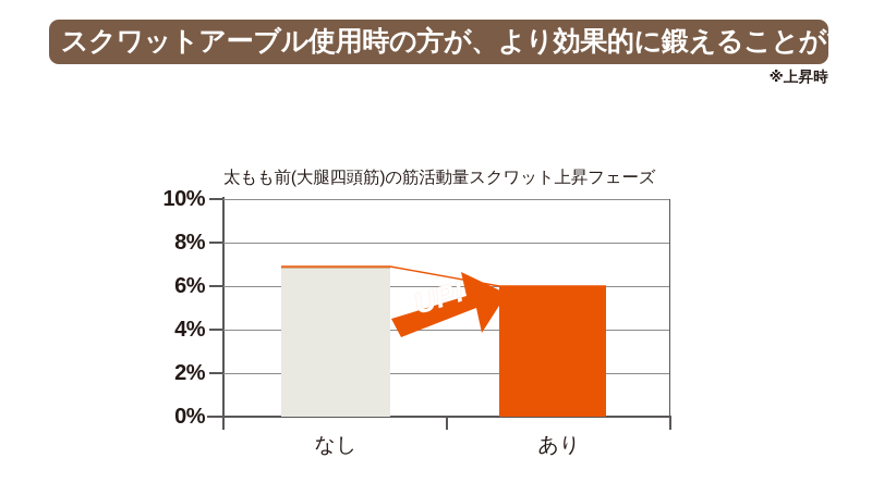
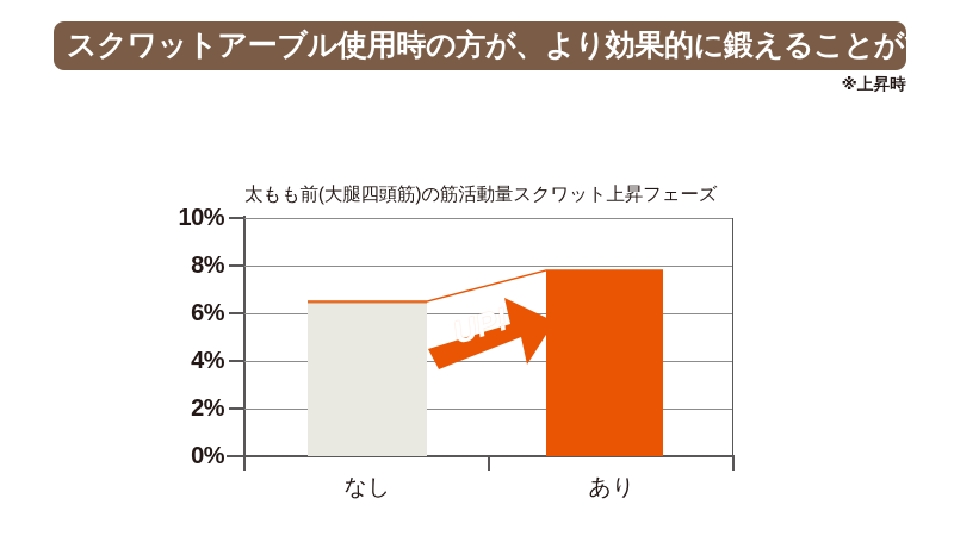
なし: 6.9% -> 6.5%
あり: 6.0% -> 7.8%
